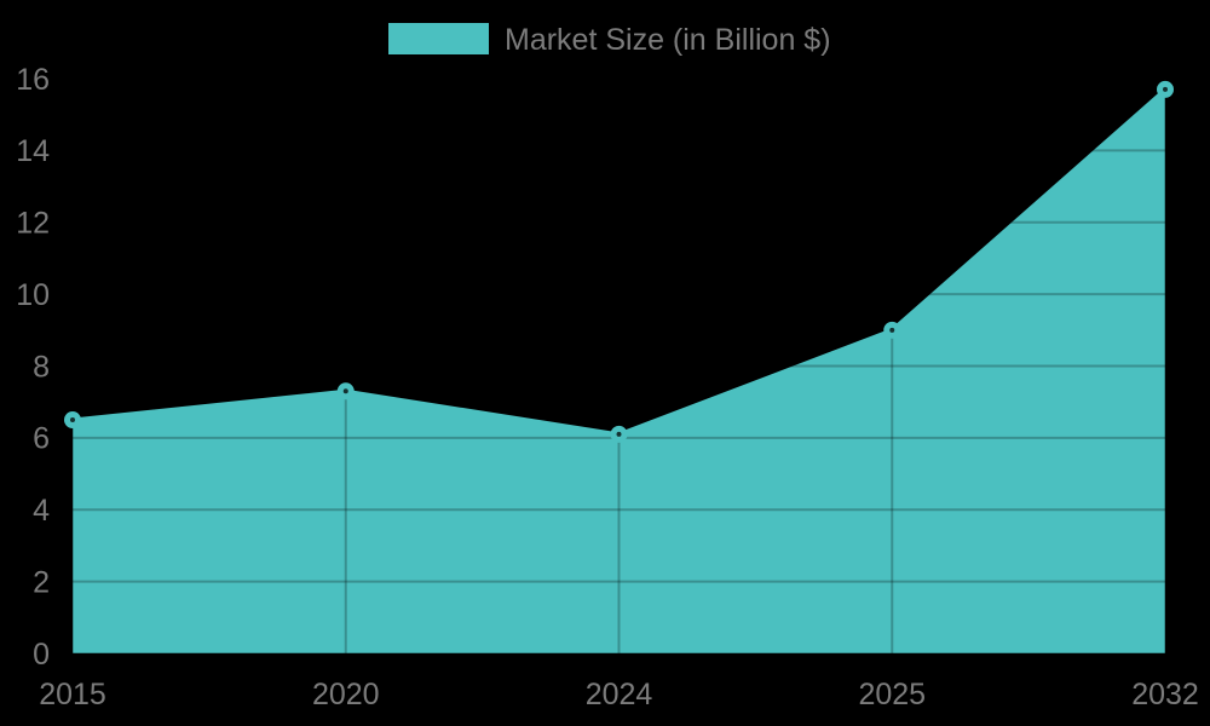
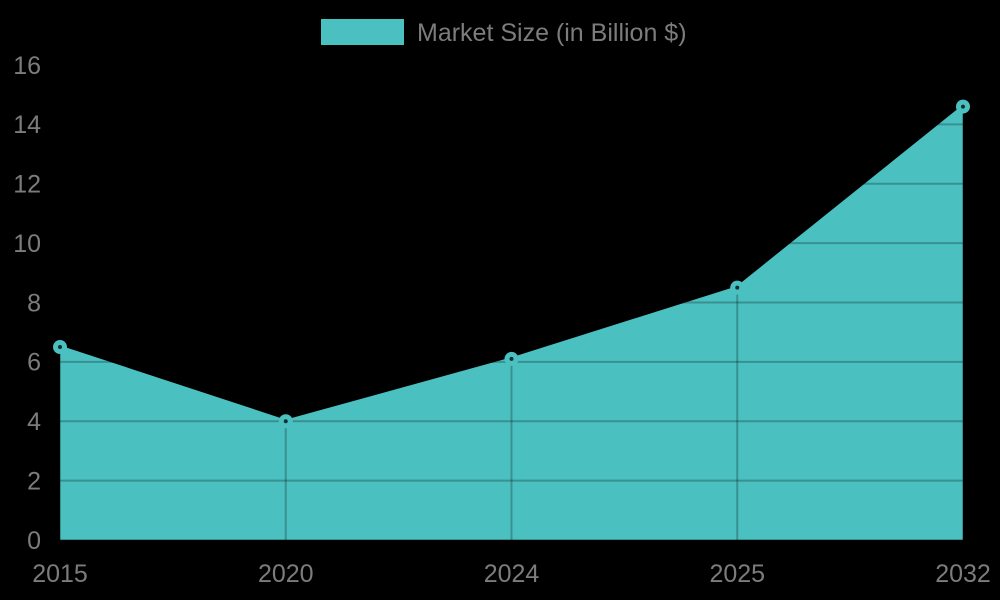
2020: 7.3 -> 4.0
2025: 9.0 -> 8.5
2032: 15.7 -> 14.6
